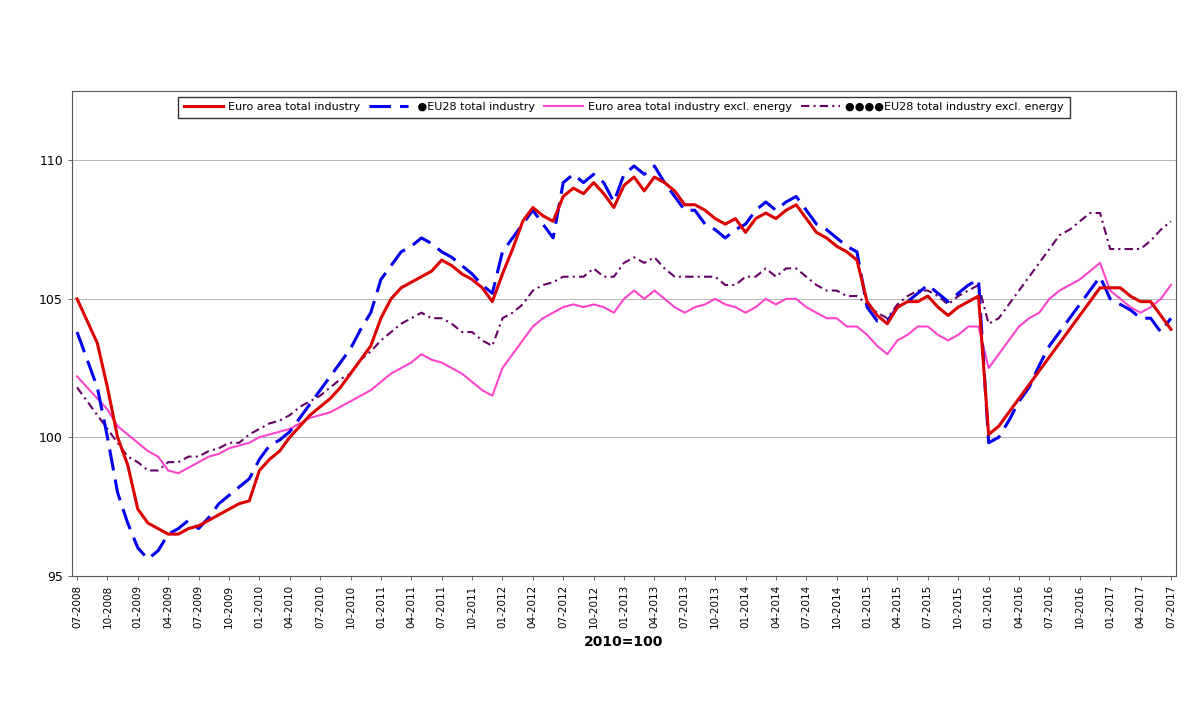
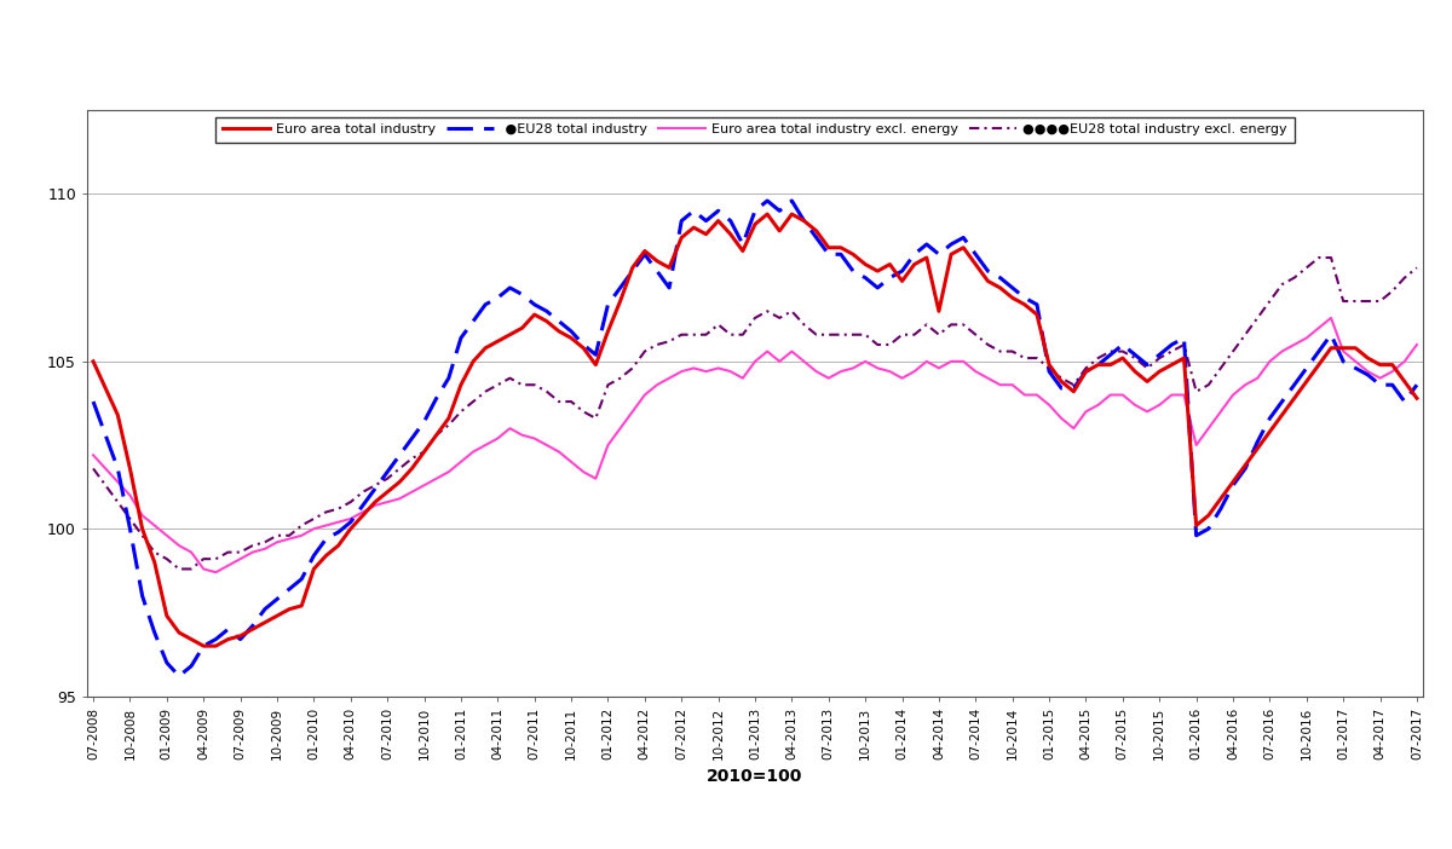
Euro area total industry/04-2014: 107.9 -> 106.5
